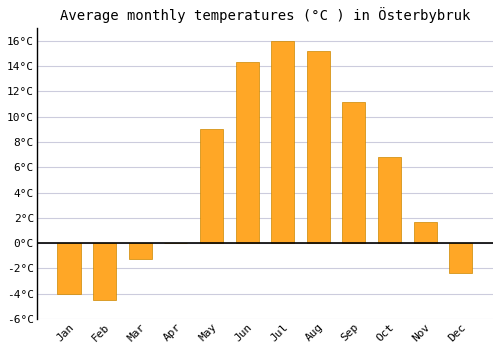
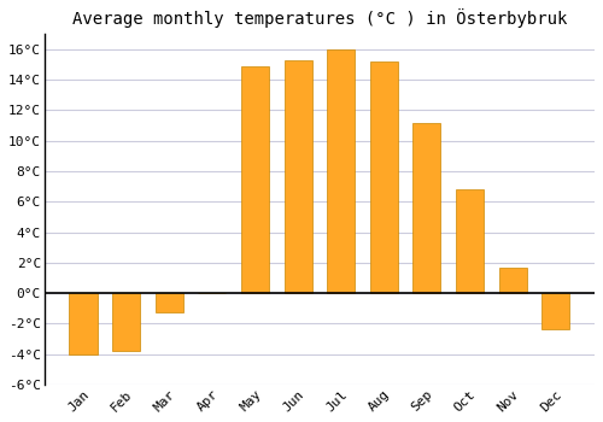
Feb: -4.5°C -> -3.8°C
May: 9.0°C -> 14.9°C
Jun: 14.3°C -> 15.3°C
